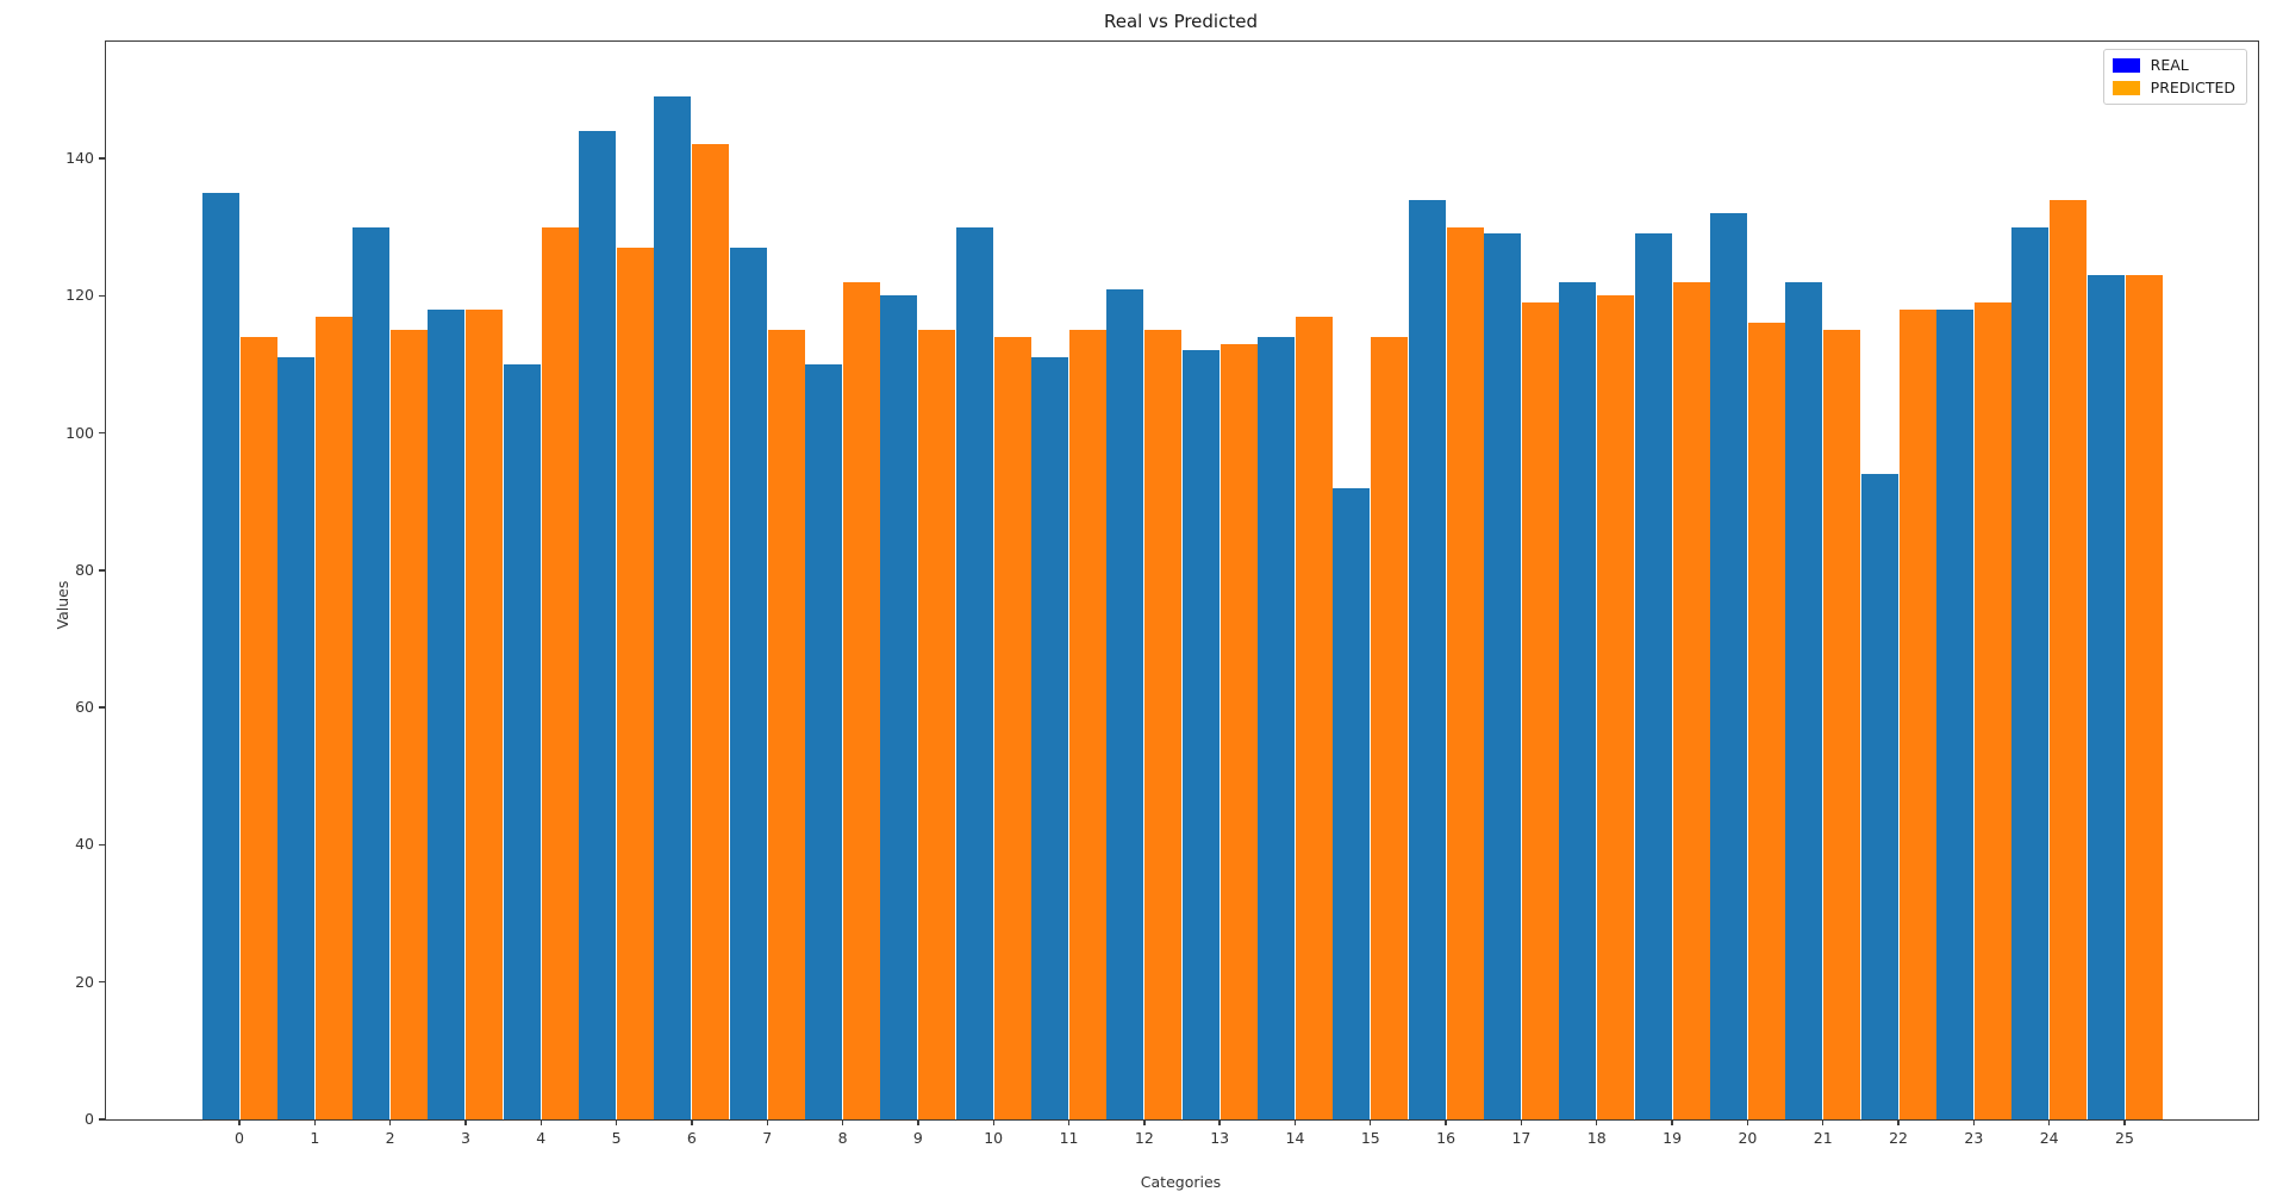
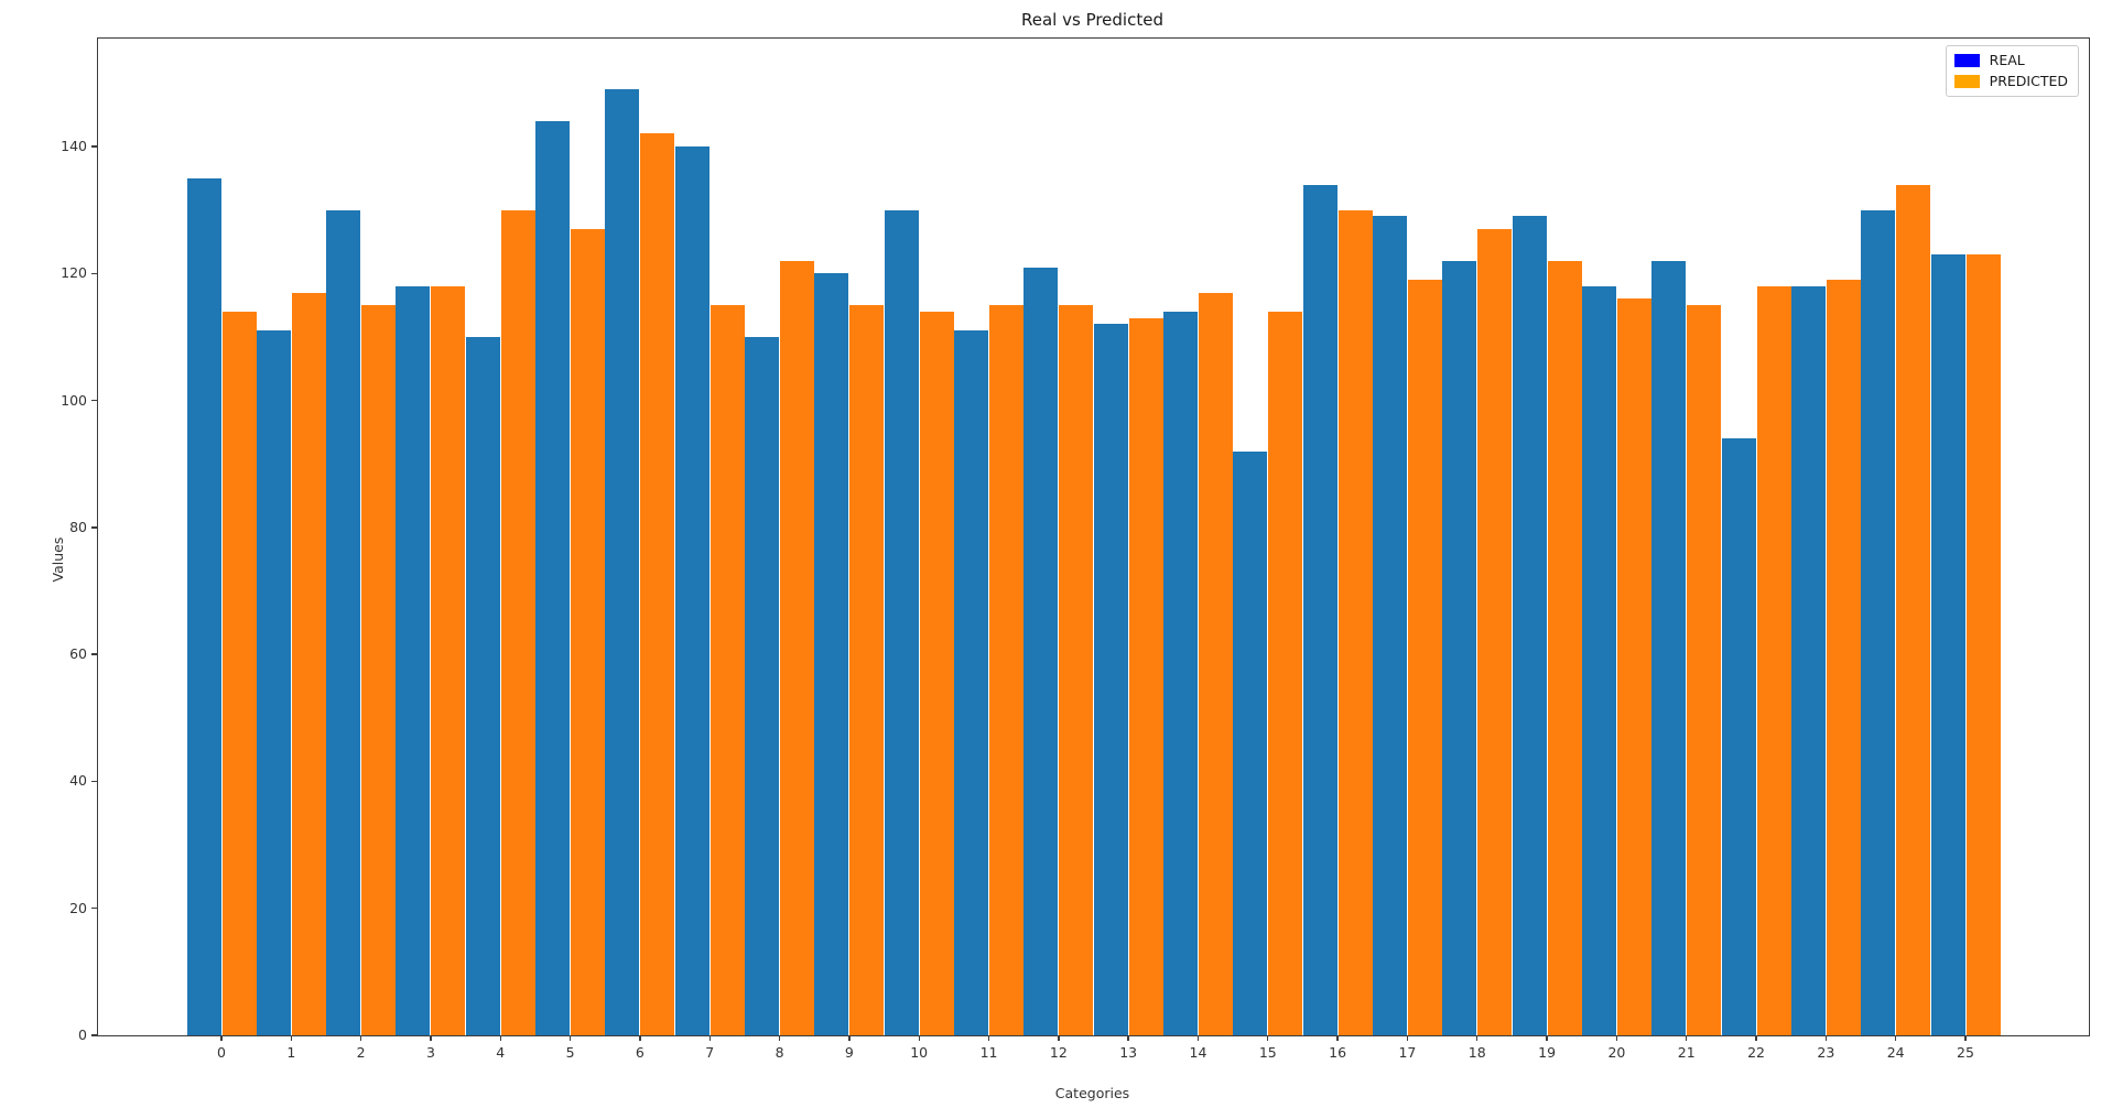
REAL/7: 127 -> 140
PREDICTED/18: 120 -> 127
REAL/20: 132 -> 118
